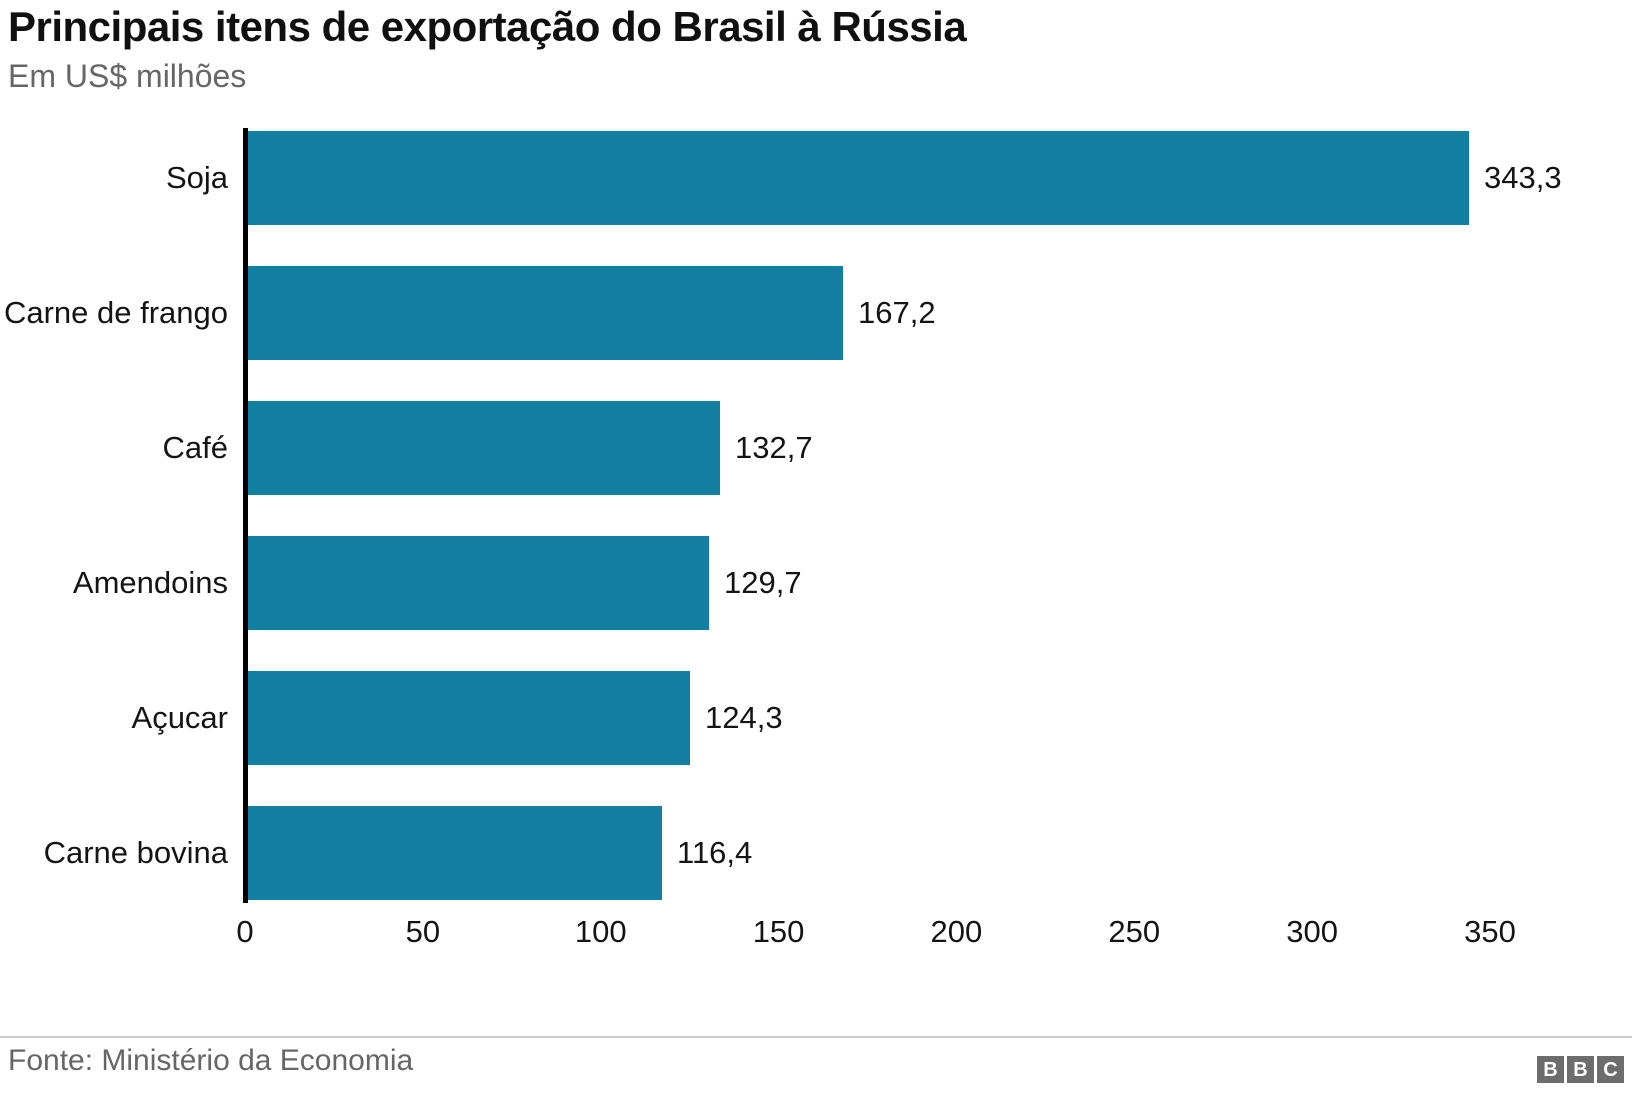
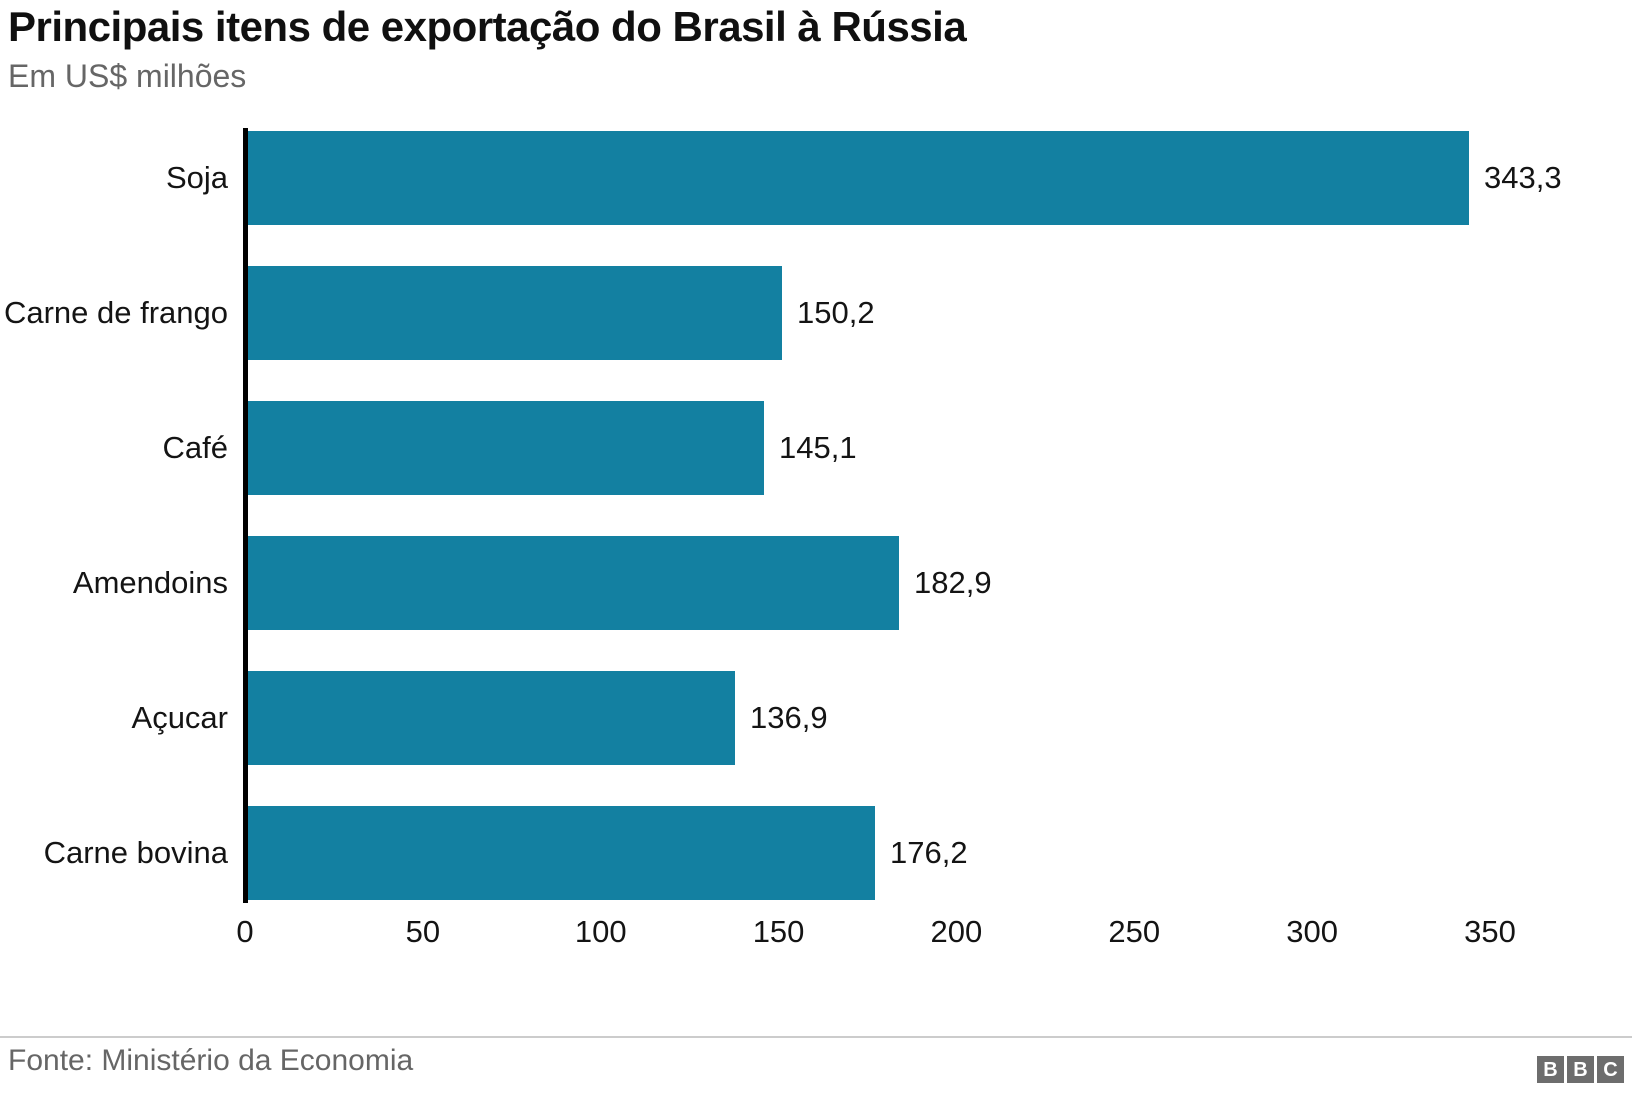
Carne de frango: 167,2 -> 150,2
Café: 132,7 -> 145,1
Amendoins: 129,7 -> 182,9
Açucar: 124,3 -> 136,9
Carne bovina: 116,4 -> 176,2
